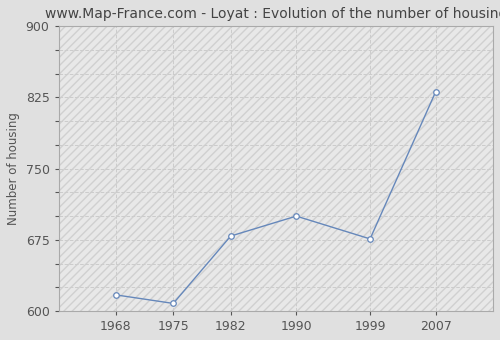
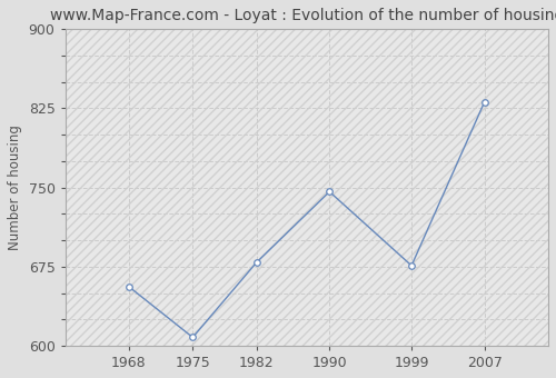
1968: 617 -> 656
1990: 700 -> 746
